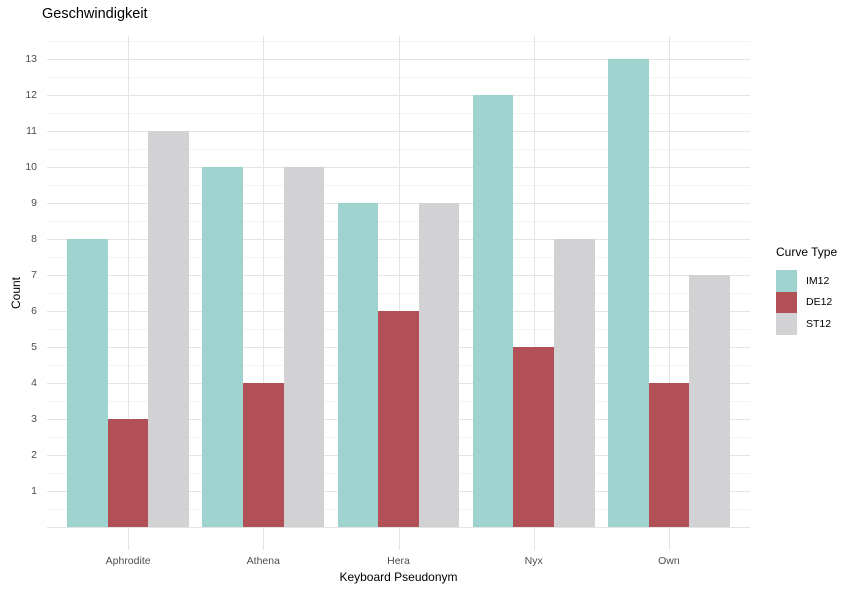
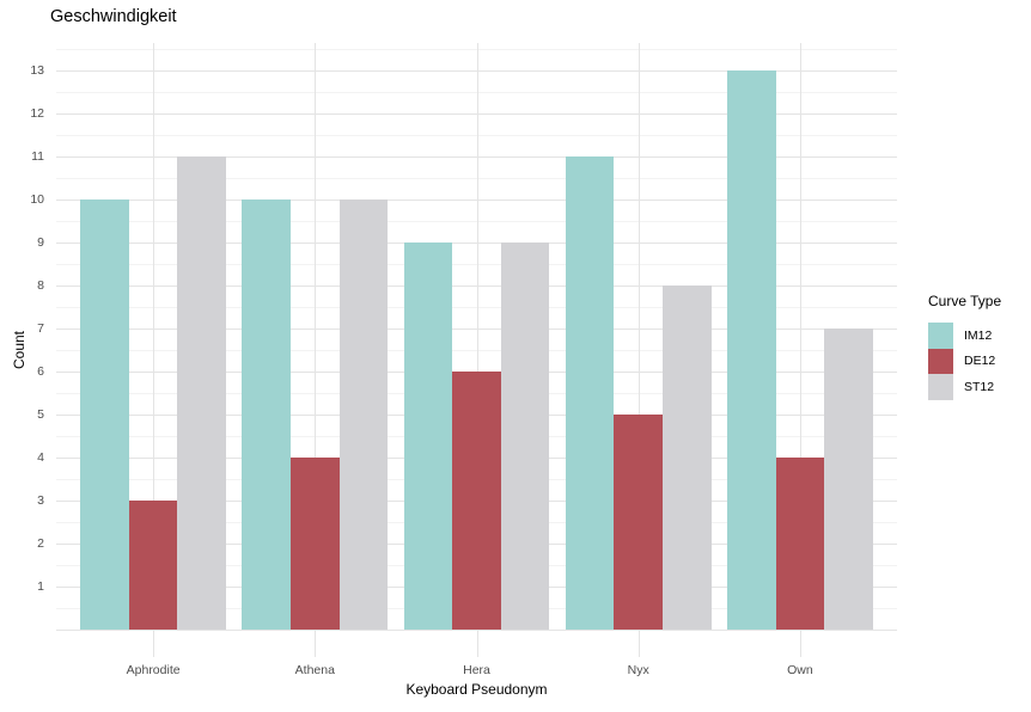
IM12/Aphrodite: 8 -> 10
IM12/Nyx: 12 -> 11
